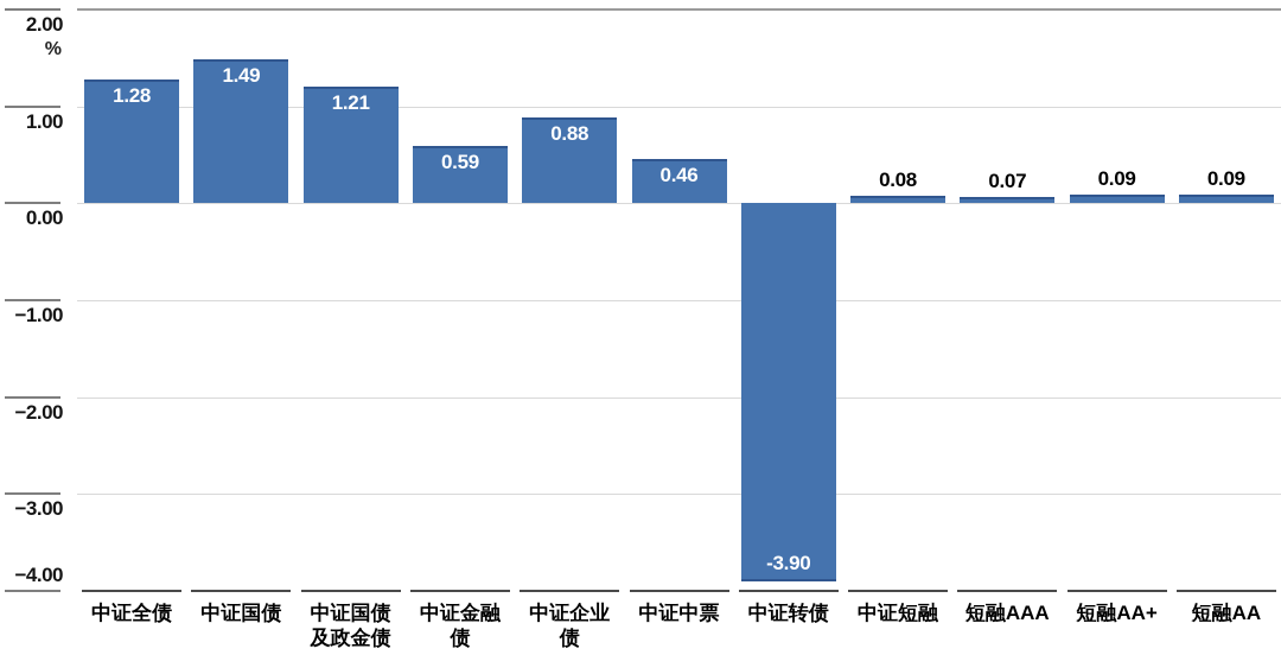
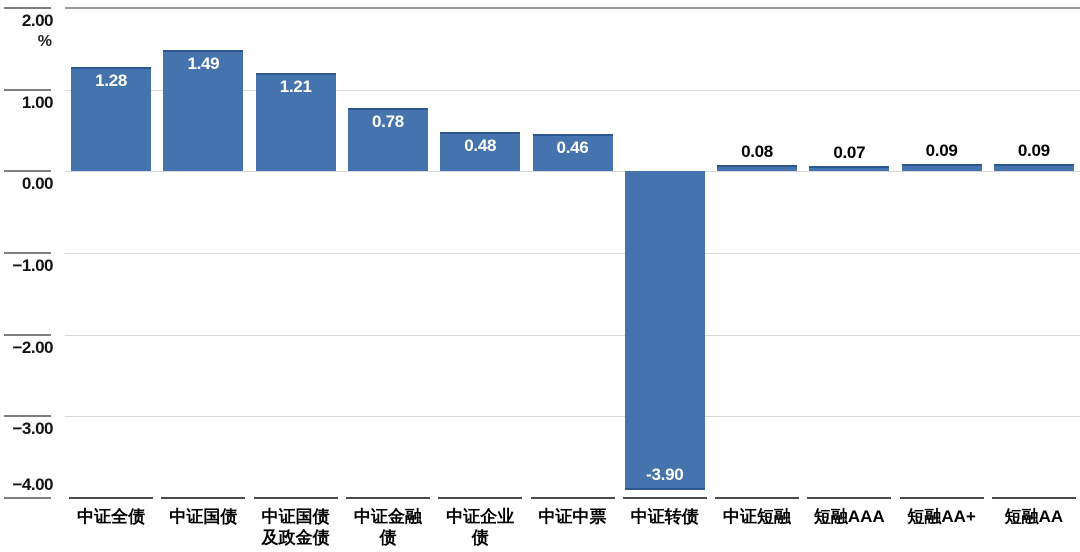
中证金融债: 0.59 -> 0.78
中证企业债: 0.88 -> 0.48
